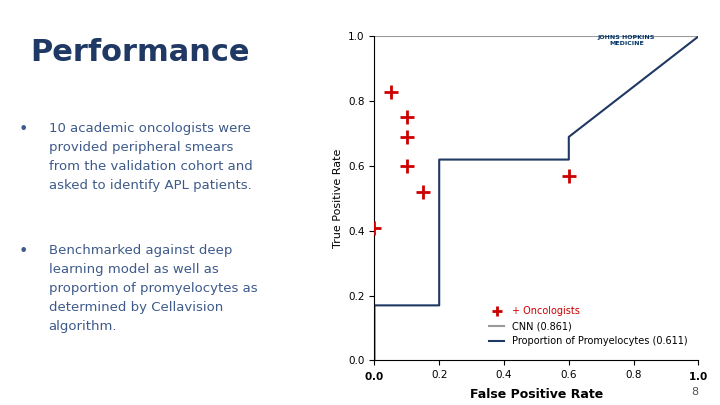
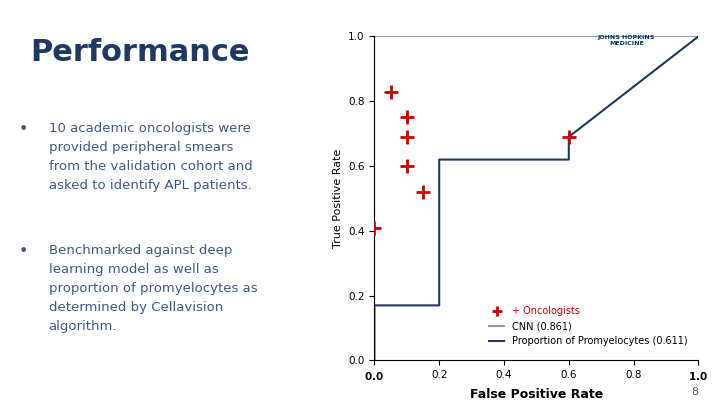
+ Oncologists/0.6: 0.57 -> 0.69
